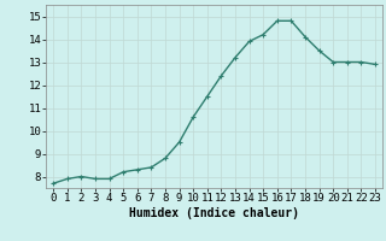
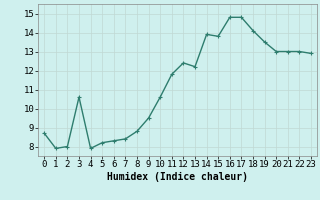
0: 7.7 -> 8.7
3: 7.9 -> 10.6
11: 11.5 -> 11.8
13: 13.2 -> 12.2
15: 14.2 -> 13.8
